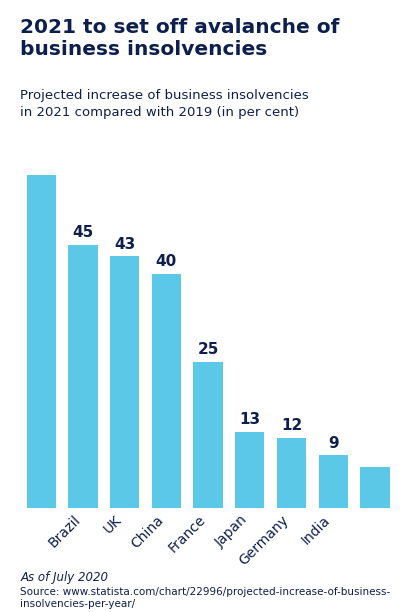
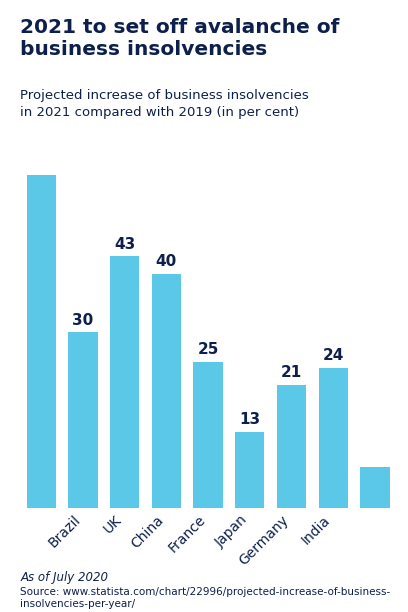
Brazil: 45 -> 30
Germany: 12 -> 21
India: 9 -> 24
